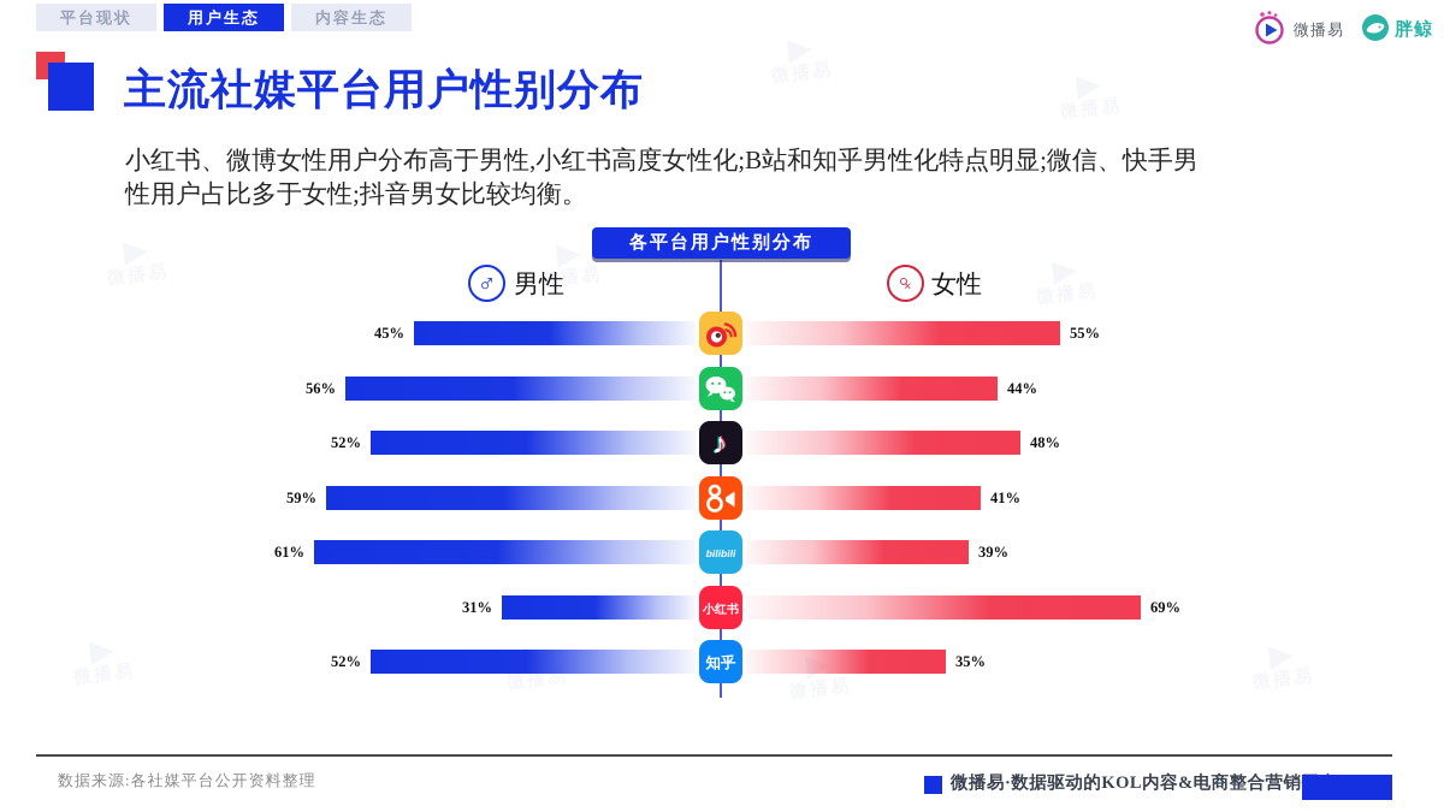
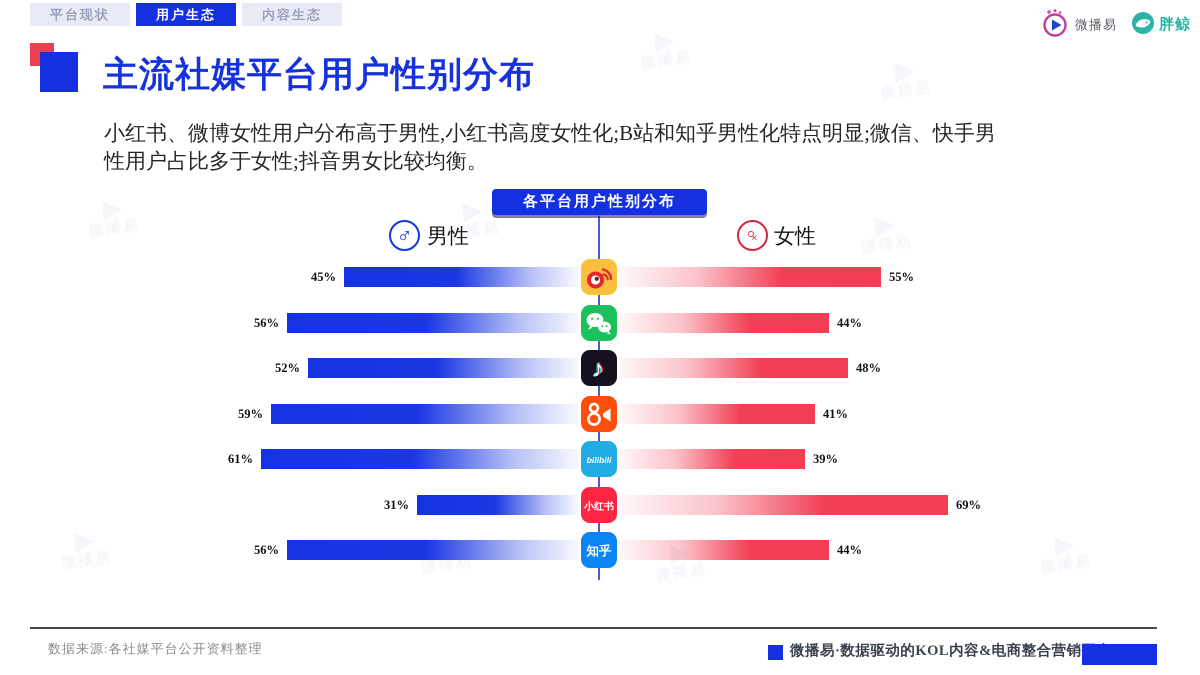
男性/知乎: 52% -> 56%
女性/知乎: 35% -> 44%
